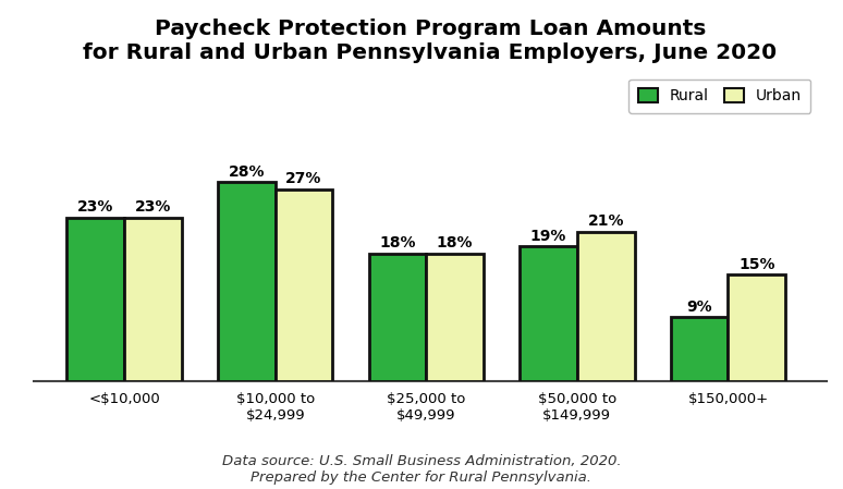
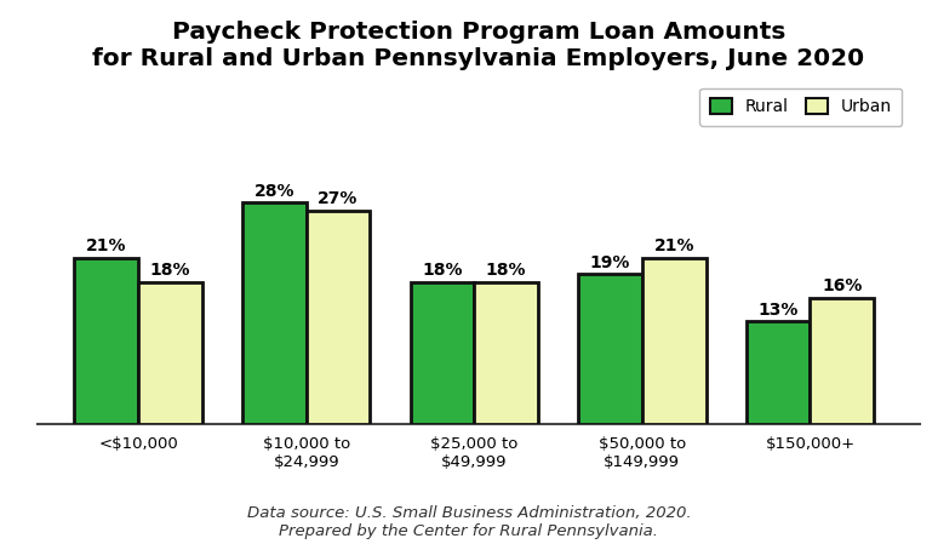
Rural/<$10,000: 23% -> 21%
Urban/<$10,000: 23% -> 18%
Rural/$150,000+: 9% -> 13%
Urban/$150,000+: 15% -> 16%
